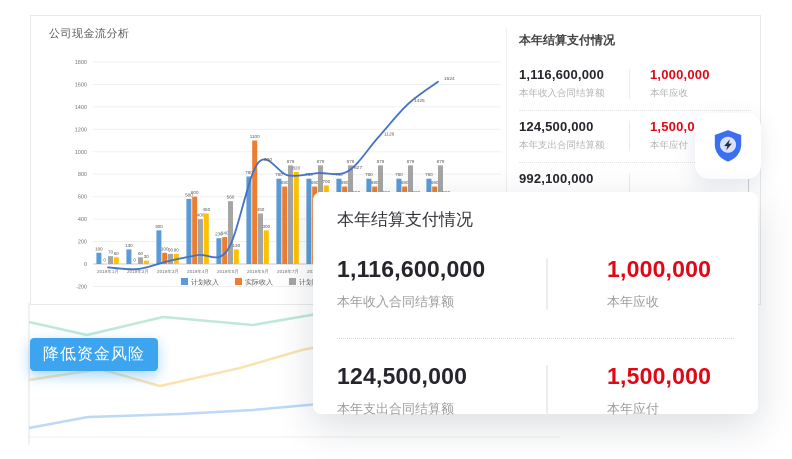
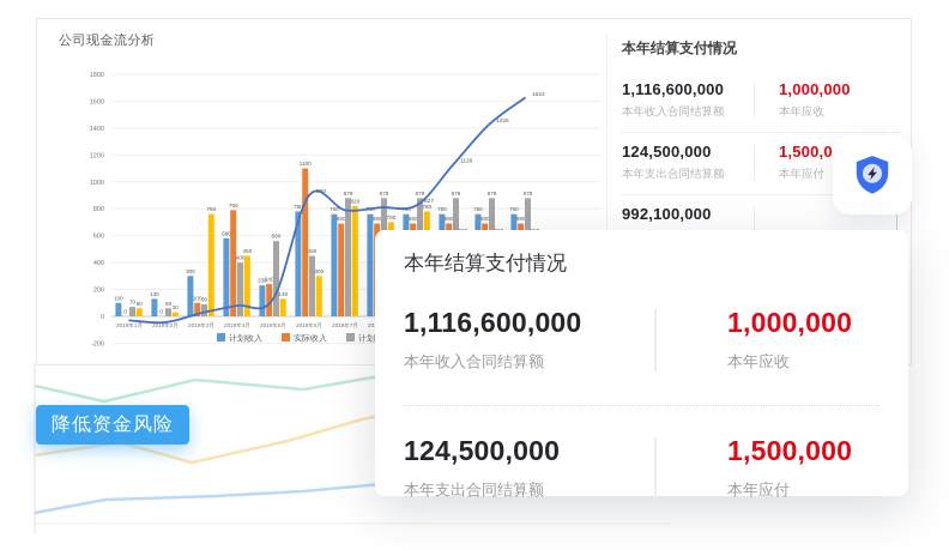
实际支出/2019年3月: 90 -> 760
实际收入/2019年4月: 600 -> 790
实际支出/2019年9月: 600 -> 780
